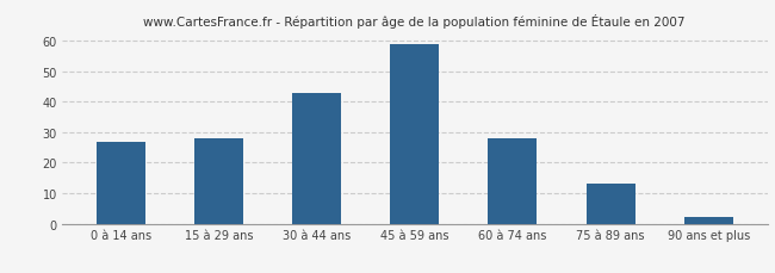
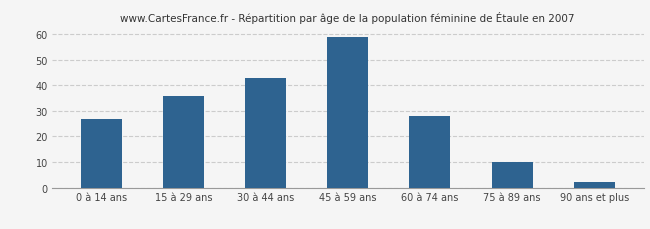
15 à 29 ans: 28 -> 36
75 à 89 ans: 13 -> 10
